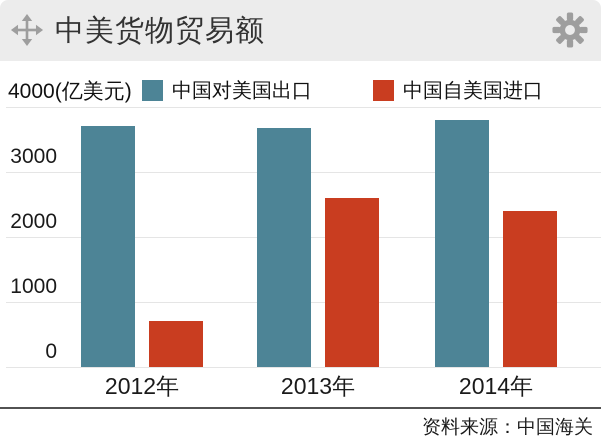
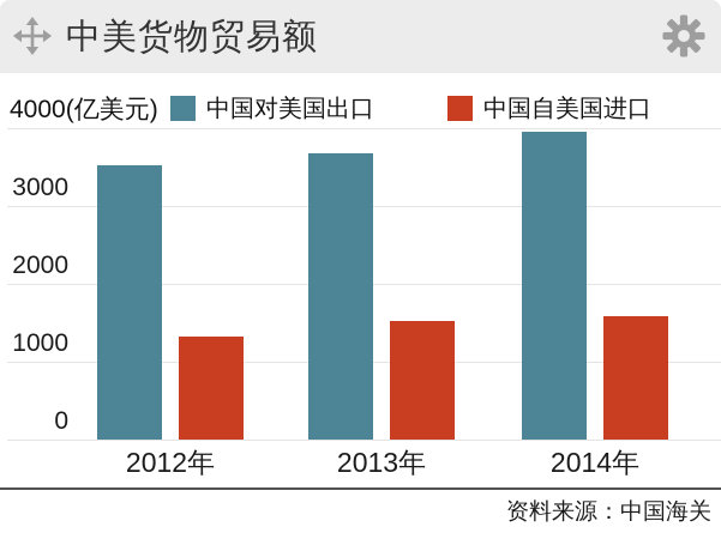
中国对美国出口/2012年: 3700 -> 3500
中国自美国进口/2012年: 700 -> 1300
中国自美国进口/2013年: 2600 -> 1500
中国对美国出口/2014年: 3800 -> 4000
中国自美国进口/2014年: 2400 -> 1600
